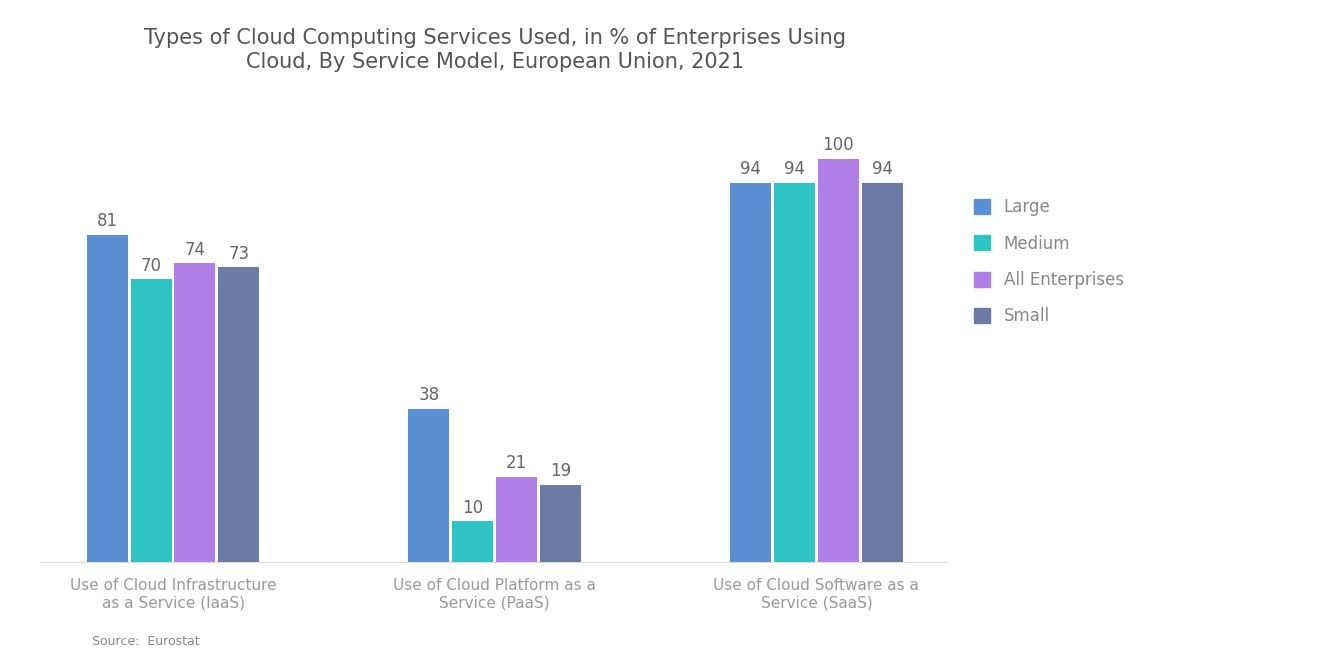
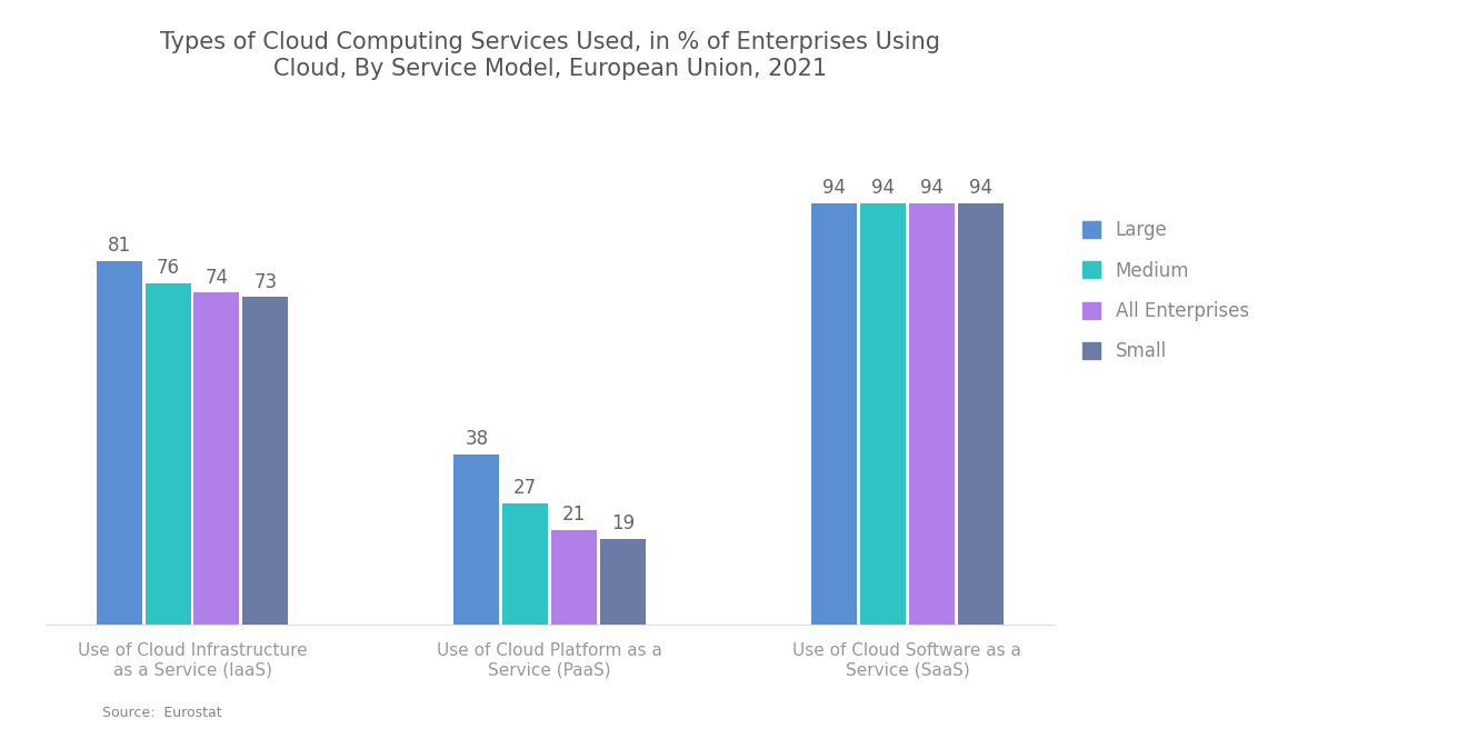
Medium/Use of Cloud Infrastructure as a Service (IaaS): 70 -> 76
Medium/Use of Cloud Platform as a Service (PaaS): 10 -> 27
All Enterprises/Use of Cloud Software as a Service (SaaS): 100 -> 94
